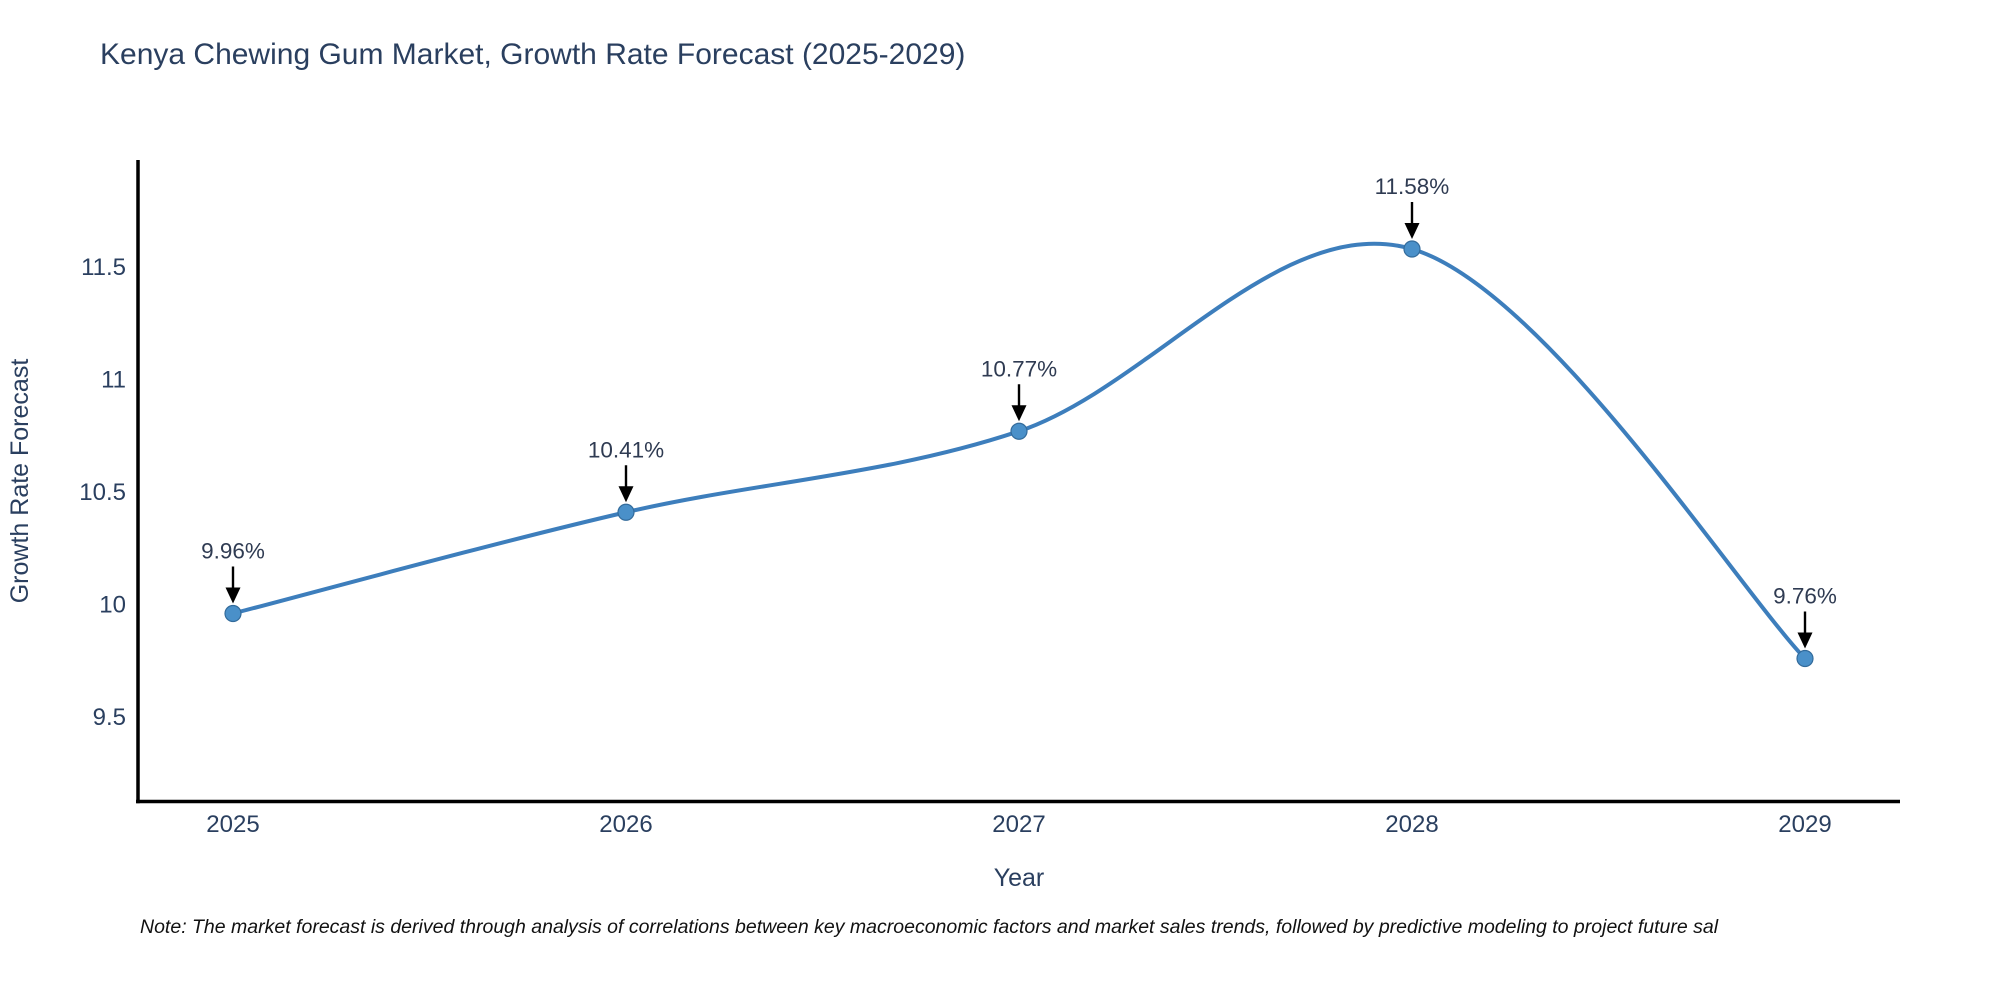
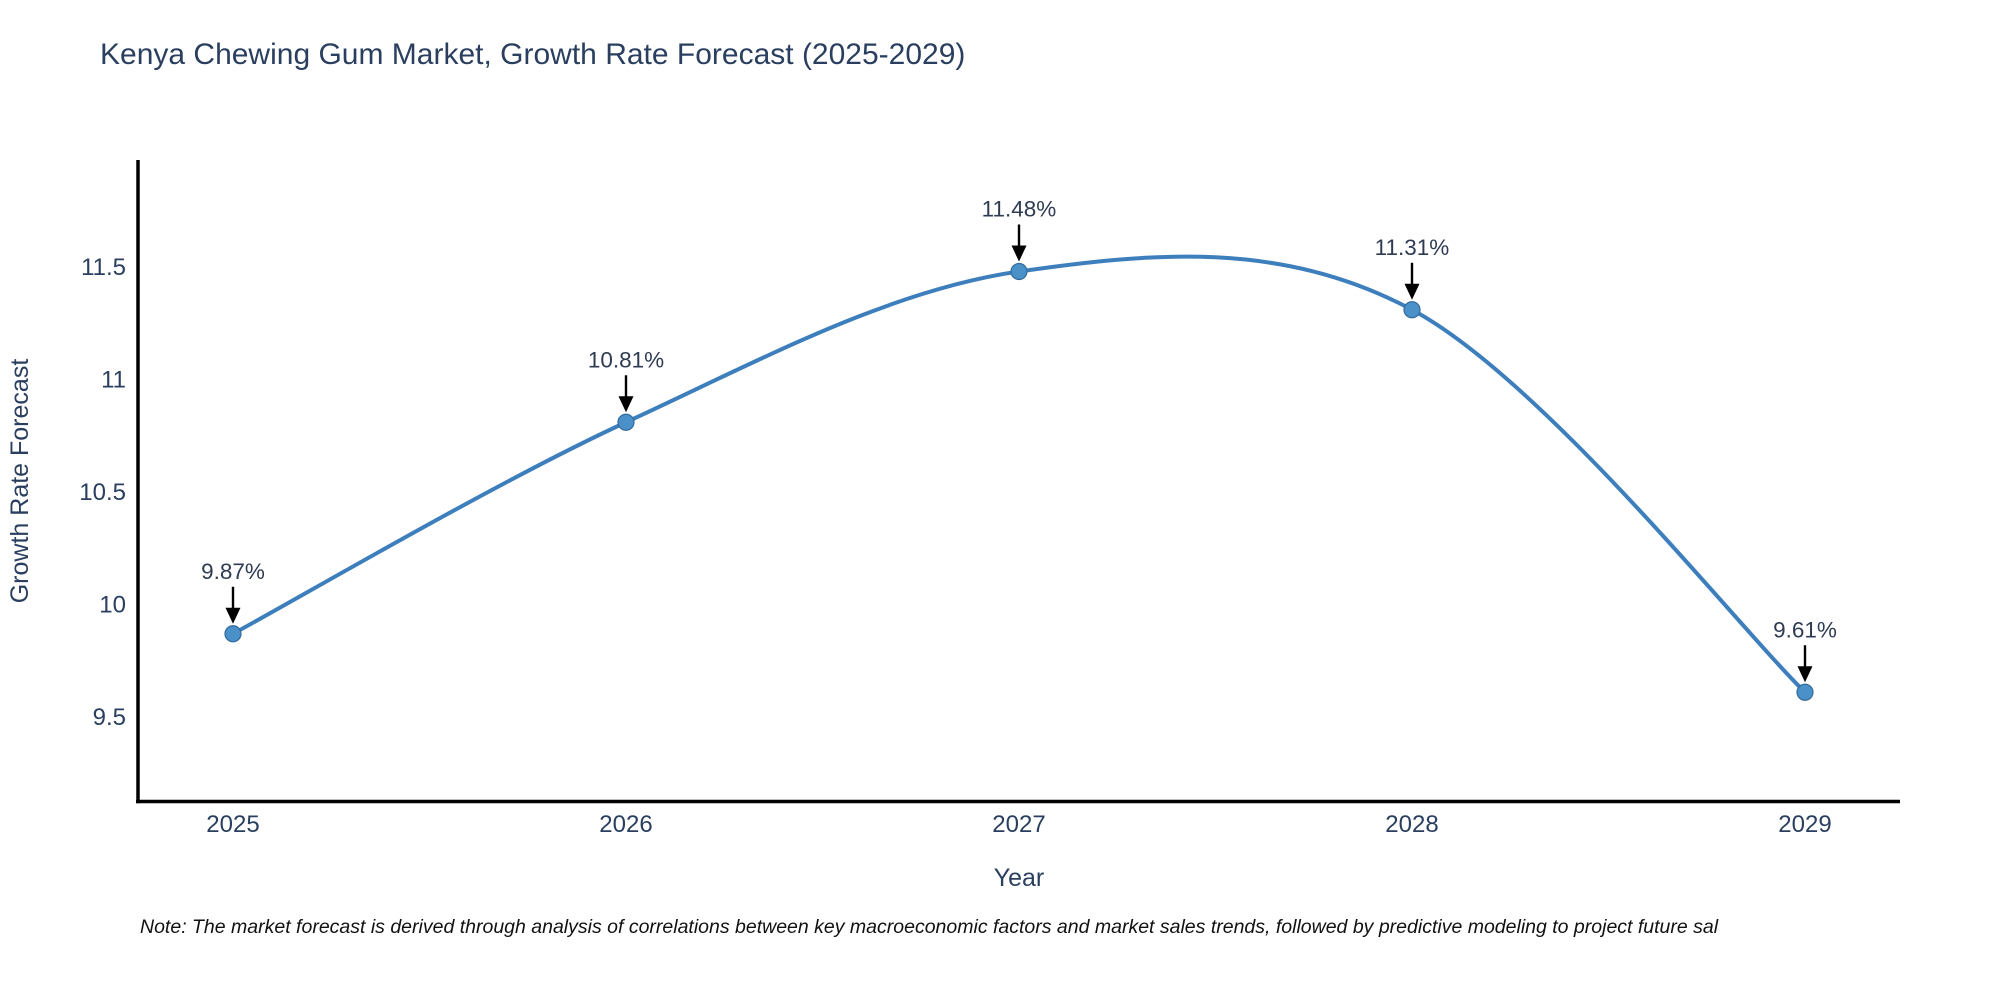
2025: 9.96% -> 9.87%
2026: 10.41% -> 10.81%
2027: 10.77% -> 11.48%
2028: 11.58% -> 11.31%
2029: 9.76% -> 9.61%
